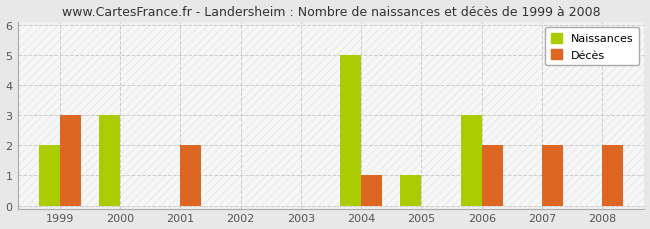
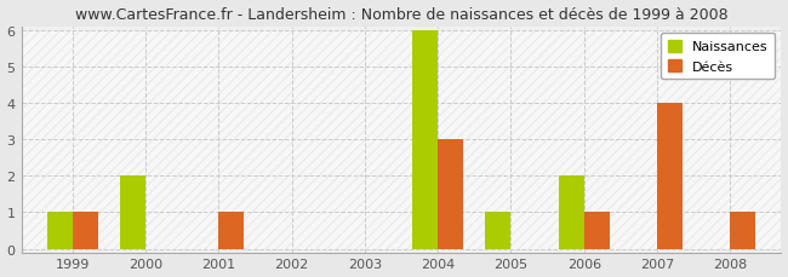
Naissances/1999: 2 -> 1
Décès/1999: 3 -> 1
Naissances/2000: 3 -> 2
Décès/2001: 2 -> 1
Naissances/2004: 5 -> 6
Décès/2004: 1 -> 3
Naissances/2006: 3 -> 2
Décès/2006: 2 -> 1
Décès/2007: 2 -> 4
Décès/2008: 2 -> 1
